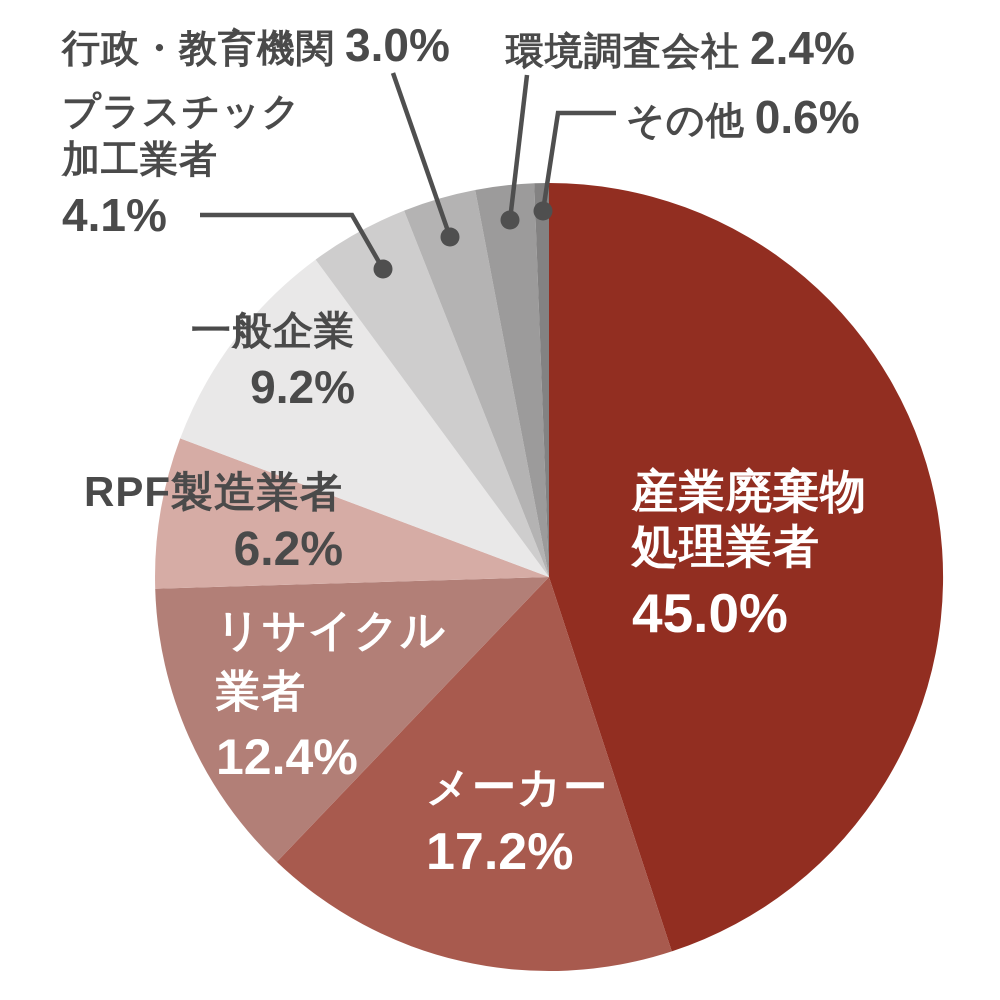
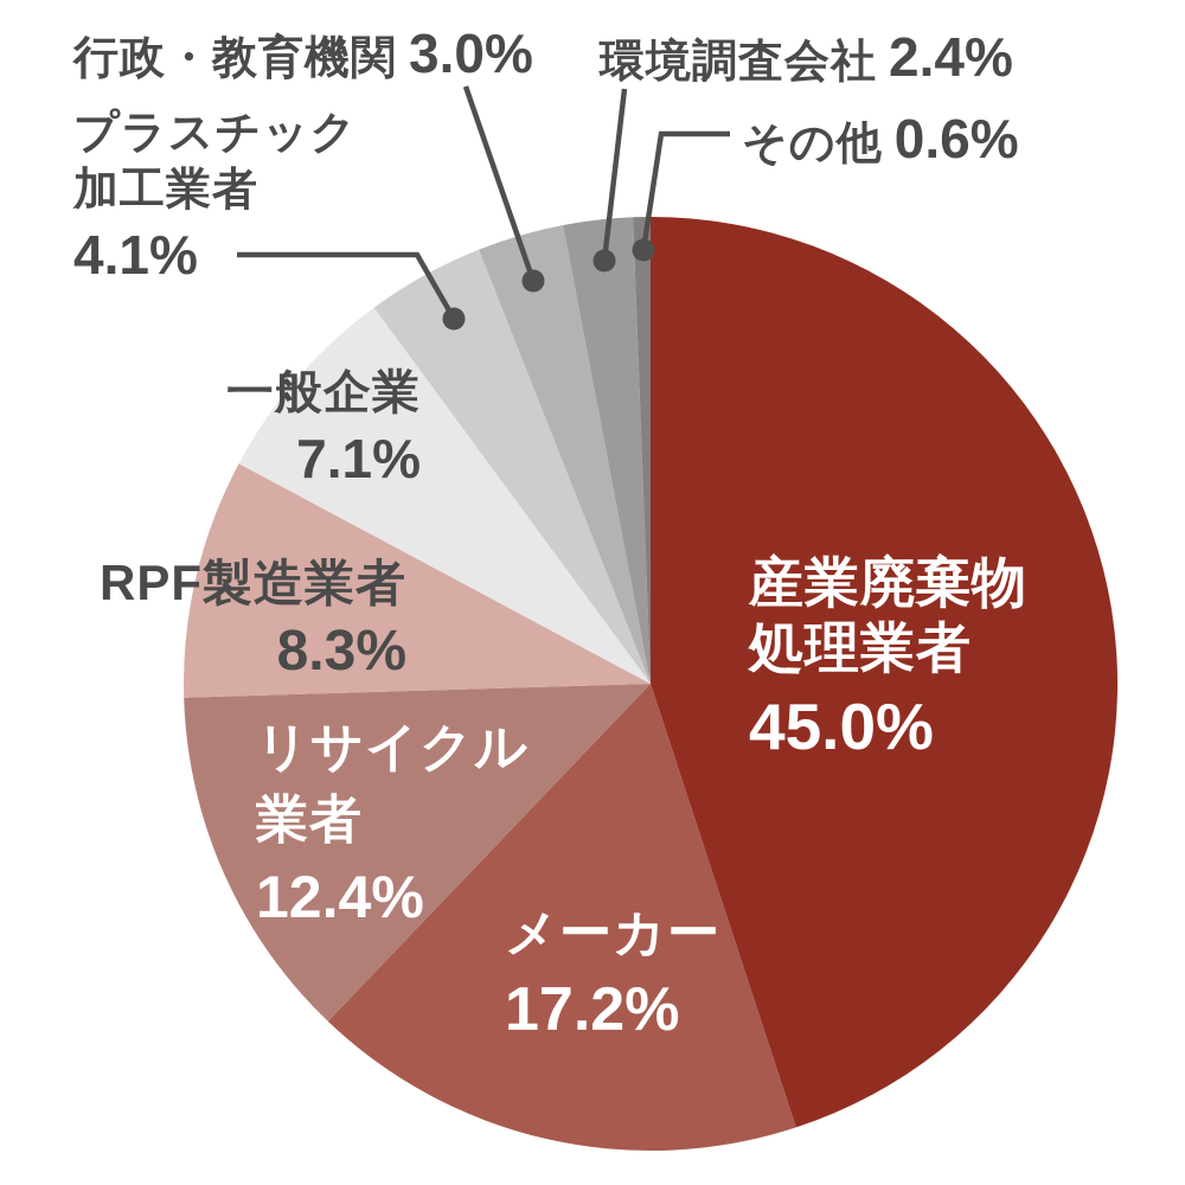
RPF製造業者: 6.2% -> 8.3%
一般企業: 9.2% -> 7.1%
